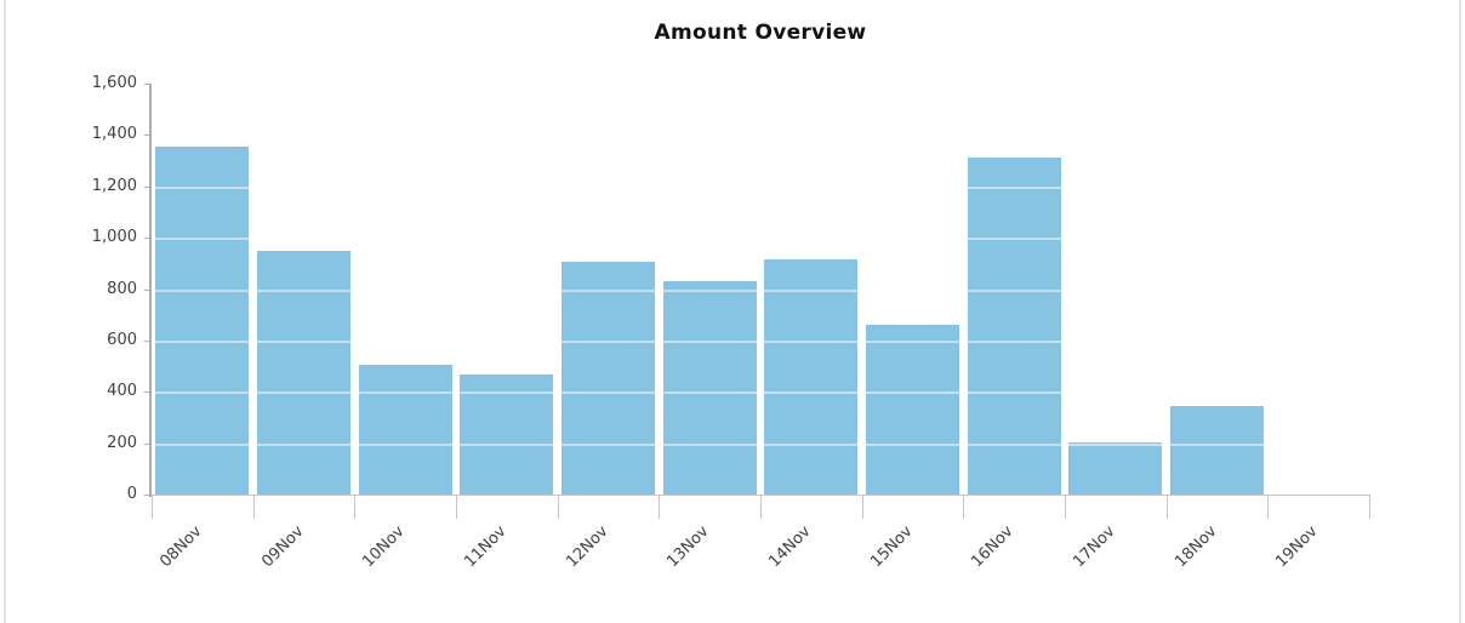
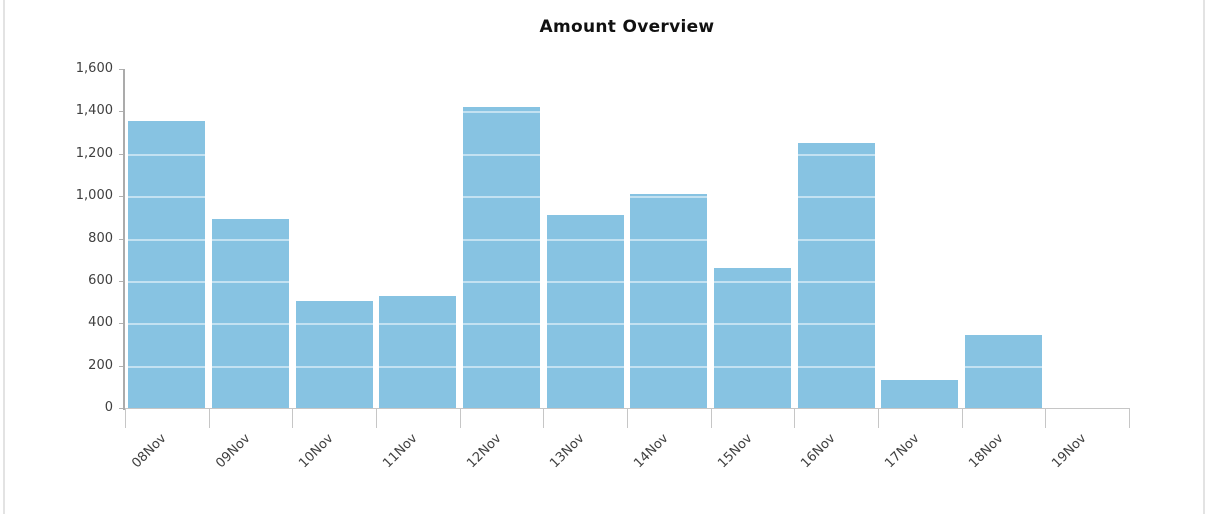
09Nov: 950 -> 890
11Nov: 460 -> 530
12Nov: 900 -> 1420
13Nov: 830 -> 910
14Nov: 920 -> 1010
16Nov: 1310 -> 1250
17Nov: 200 -> 130
